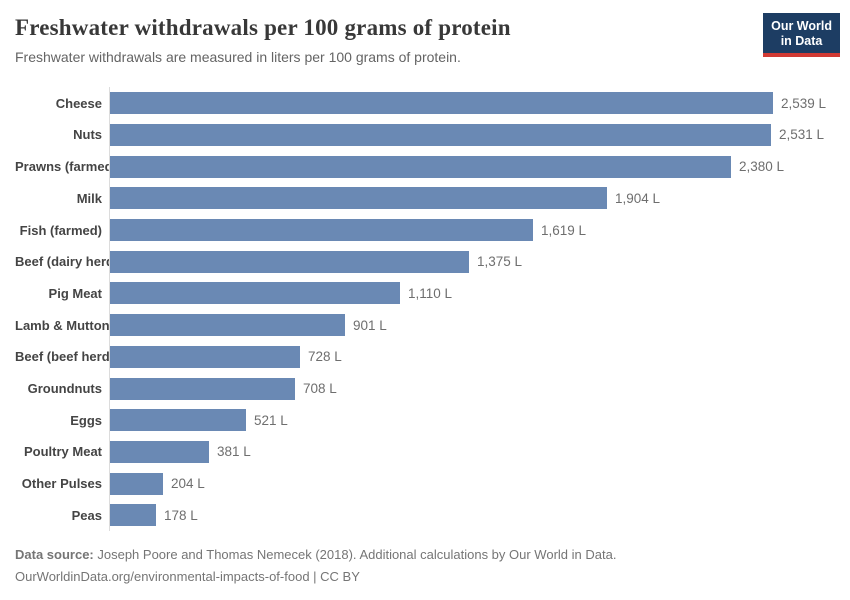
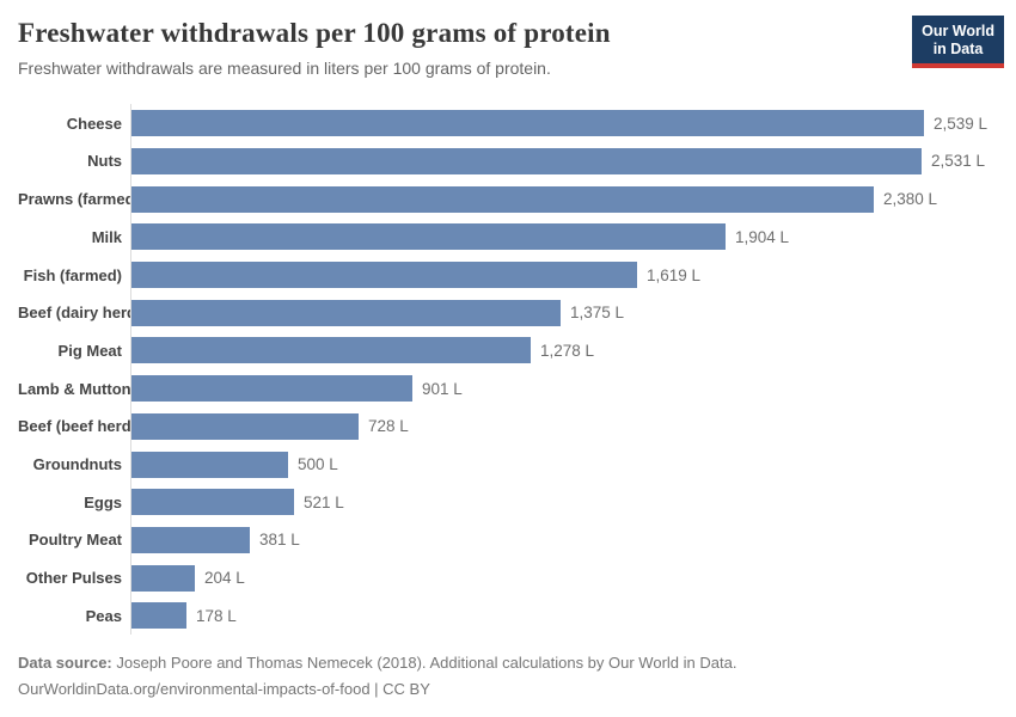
Pig Meat: 1,110 -> 1,278
Groundnuts: 708 -> 500
